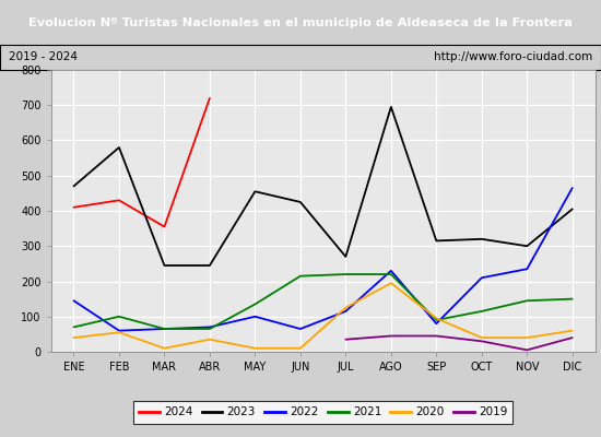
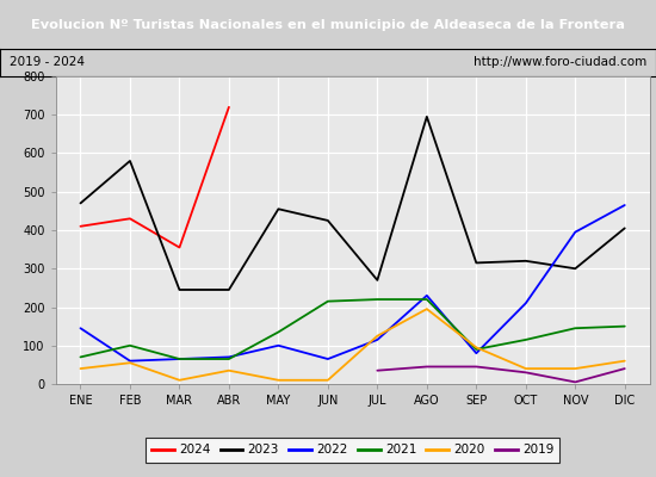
2022/NOV: 235 -> 395
